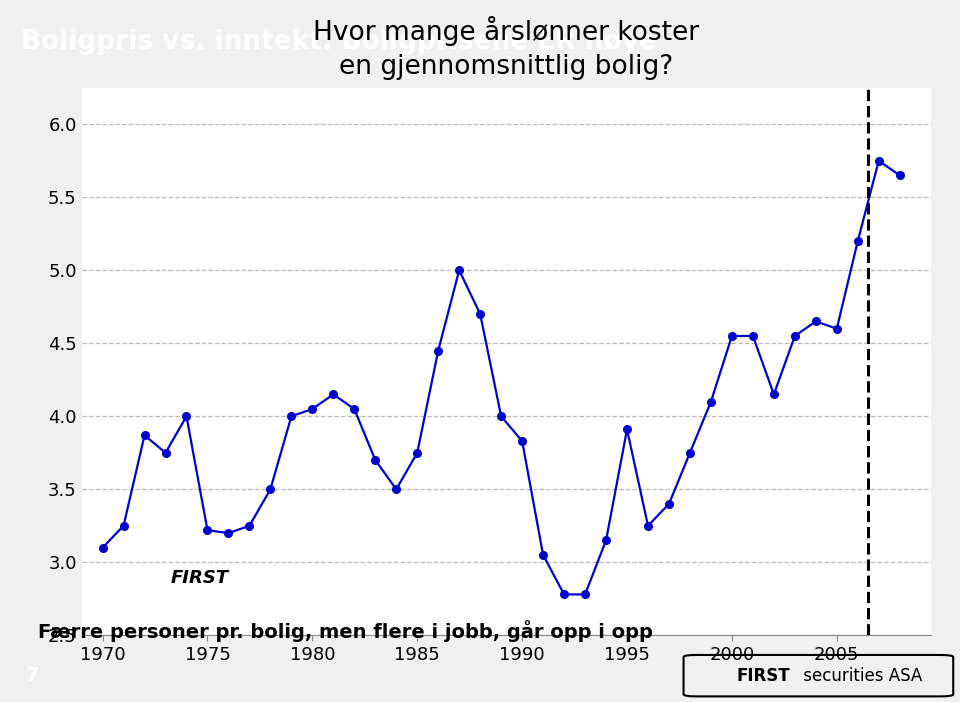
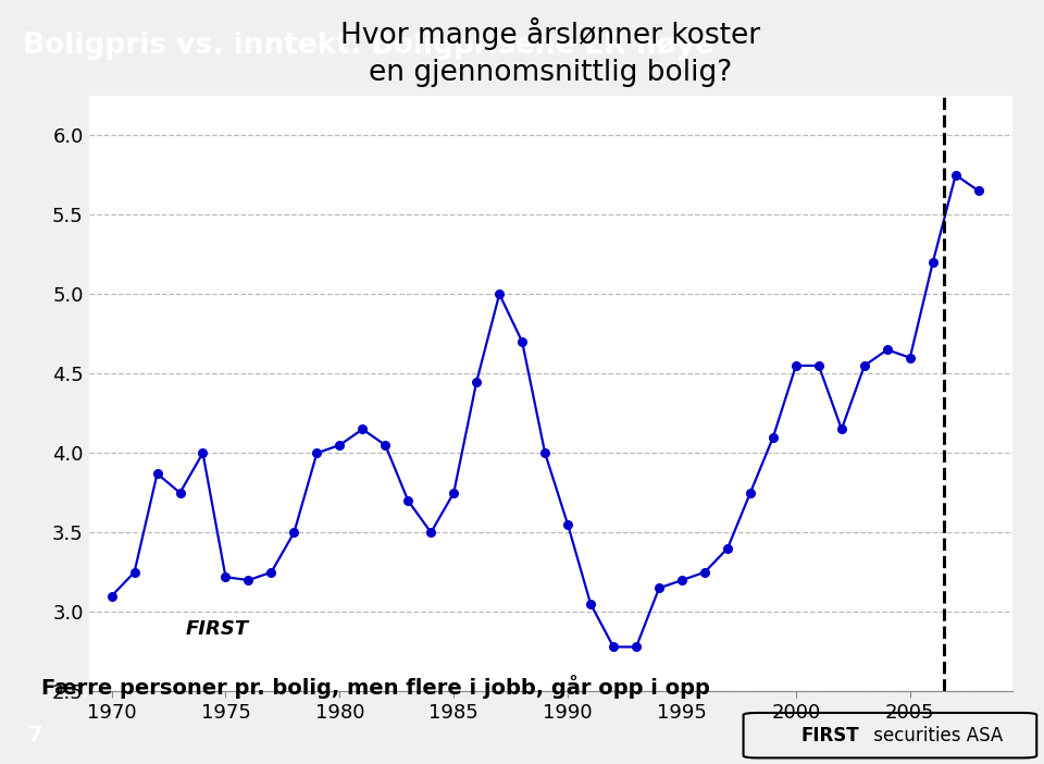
1990: 3.83 -> 3.55
1995: 3.91 -> 3.20
